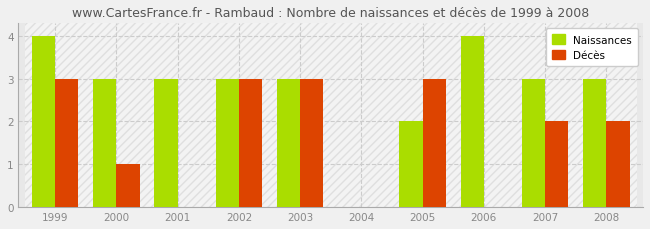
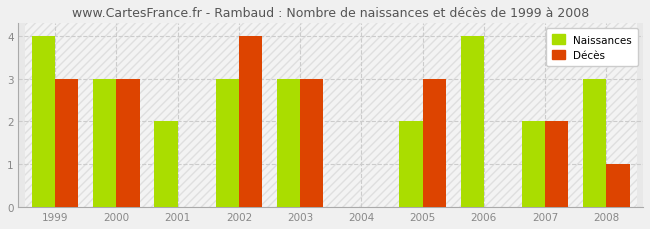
Décès/2000: 1 -> 3
Naissances/2001: 3 -> 2
Décès/2002: 3 -> 4
Naissances/2007: 3 -> 2
Décès/2008: 2 -> 1
